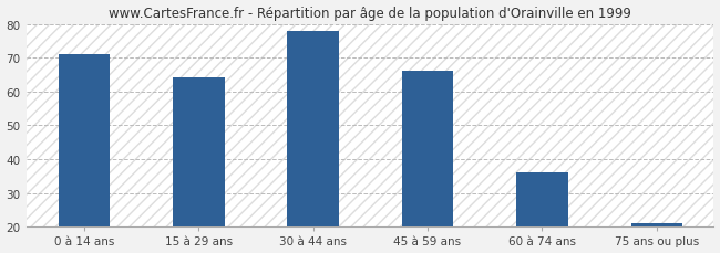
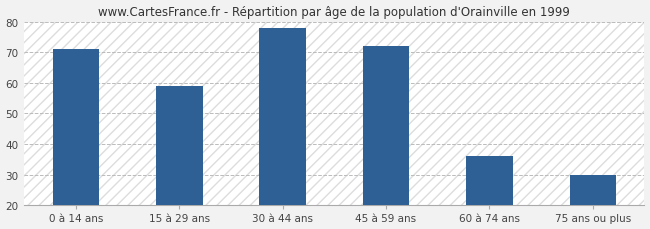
15 à 29 ans: 64 -> 59
45 à 59 ans: 66 -> 72
75 ans ou plus: 21 -> 30
